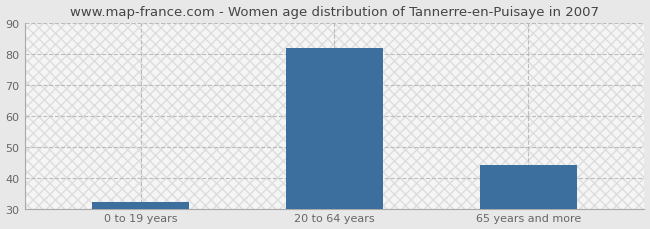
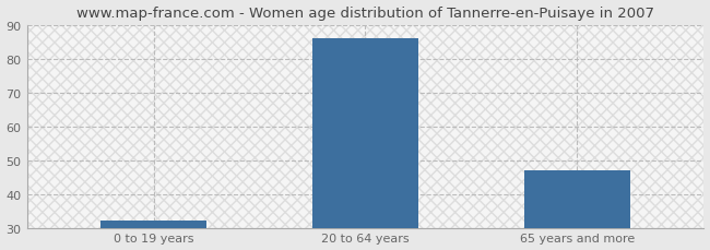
20 to 64 years: 82 -> 86
65 years and more: 44 -> 47
